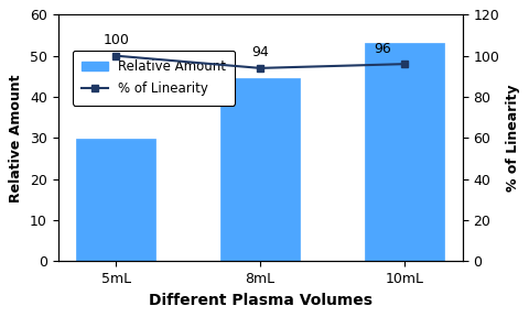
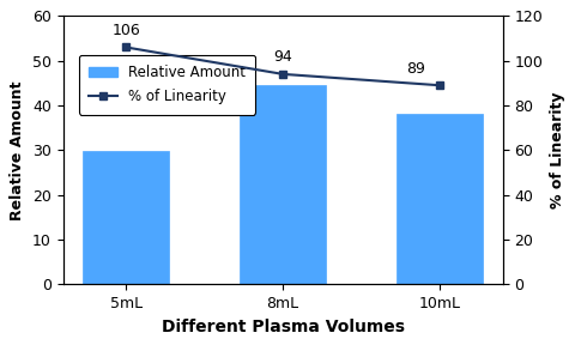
% of Linearity/5mL: 100 -> 106
Relative Amount/10mL: 53.2 -> 38.0
% of Linearity/10mL: 96 -> 89
